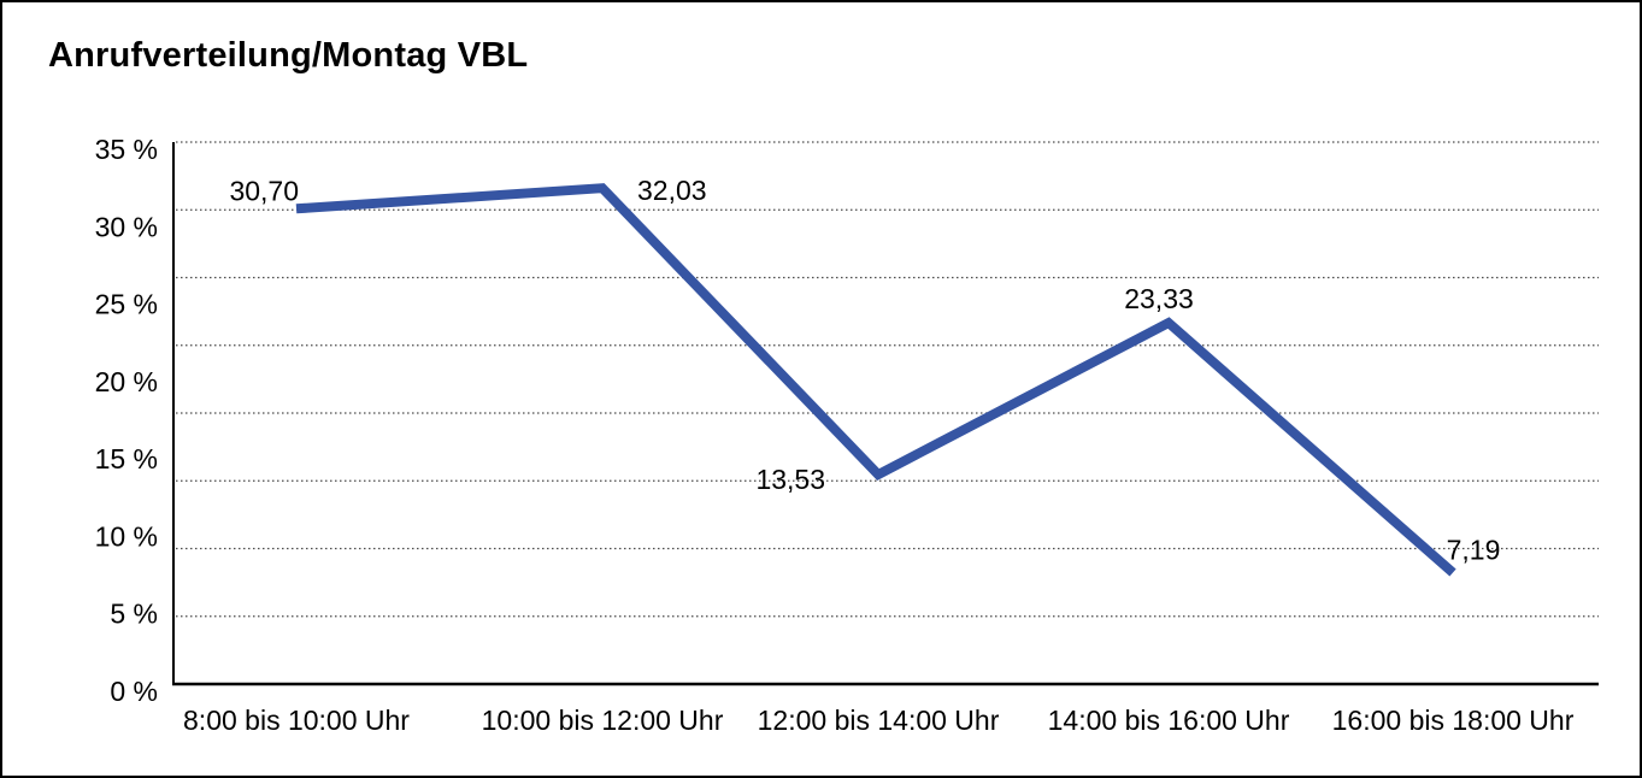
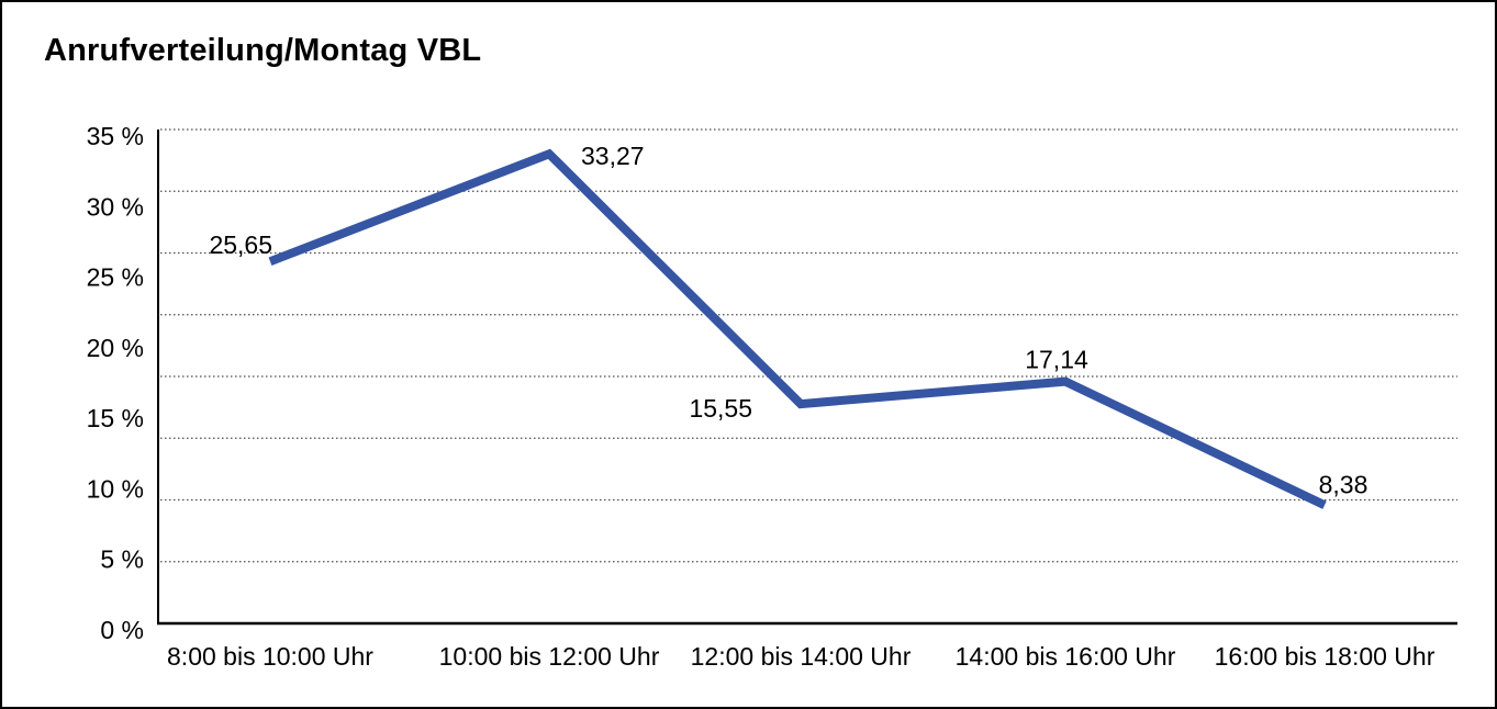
8:00 bis 10:00 Uhr: 30,70 -> 25,65
10:00 bis 12:00 Uhr: 32,03 -> 33,27
12:00 bis 14:00 Uhr: 13,53 -> 15,55
14:00 bis 16:00 Uhr: 23,33 -> 17,14
16:00 bis 18:00 Uhr: 7,19 -> 8,38
